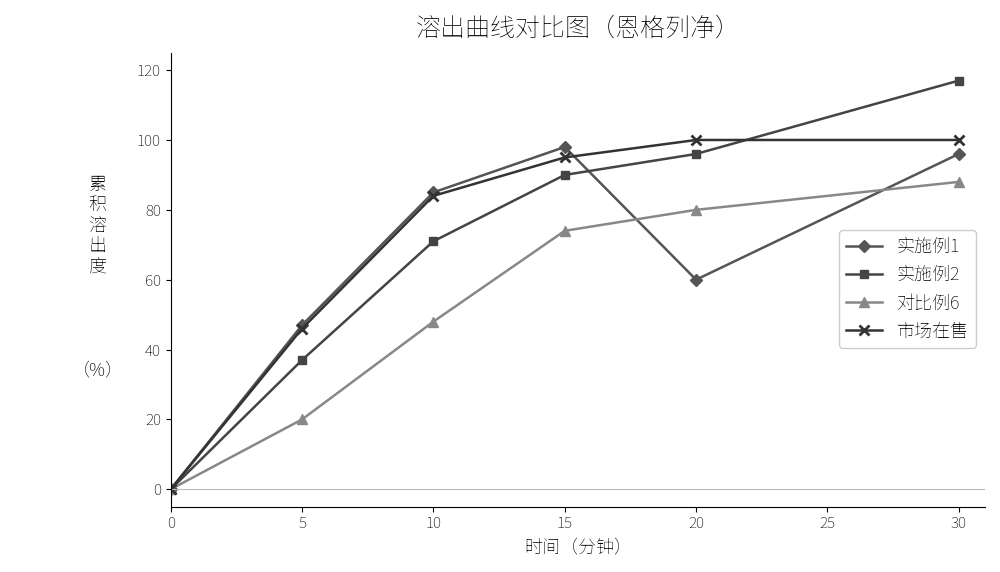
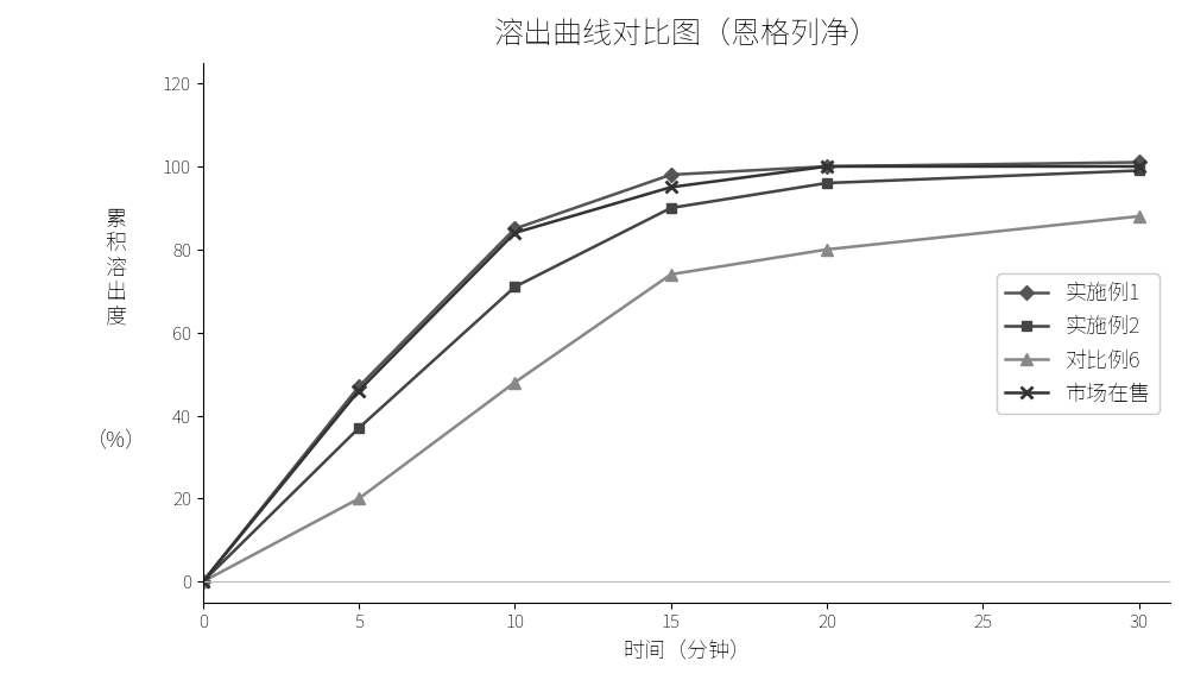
实施例1/20: 60 -> 100
实施例1/30: 96 -> 101
实施例2/30: 117 -> 99
